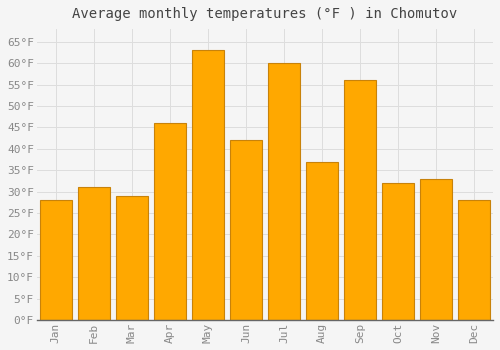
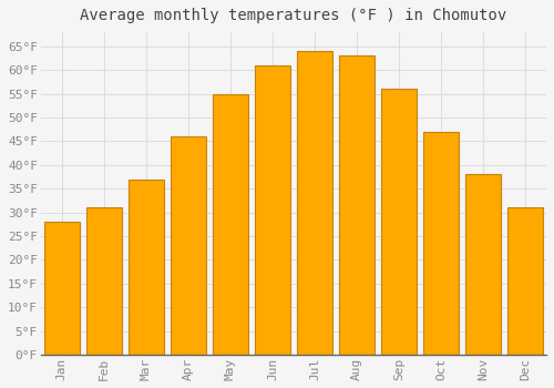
Mar: 29°F -> 37°F
May: 63°F -> 55°F
Jun: 42°F -> 61°F
Jul: 60°F -> 64°F
Aug: 37°F -> 63°F
Oct: 32°F -> 47°F
Nov: 33°F -> 38°F
Dec: 28°F -> 31°F
